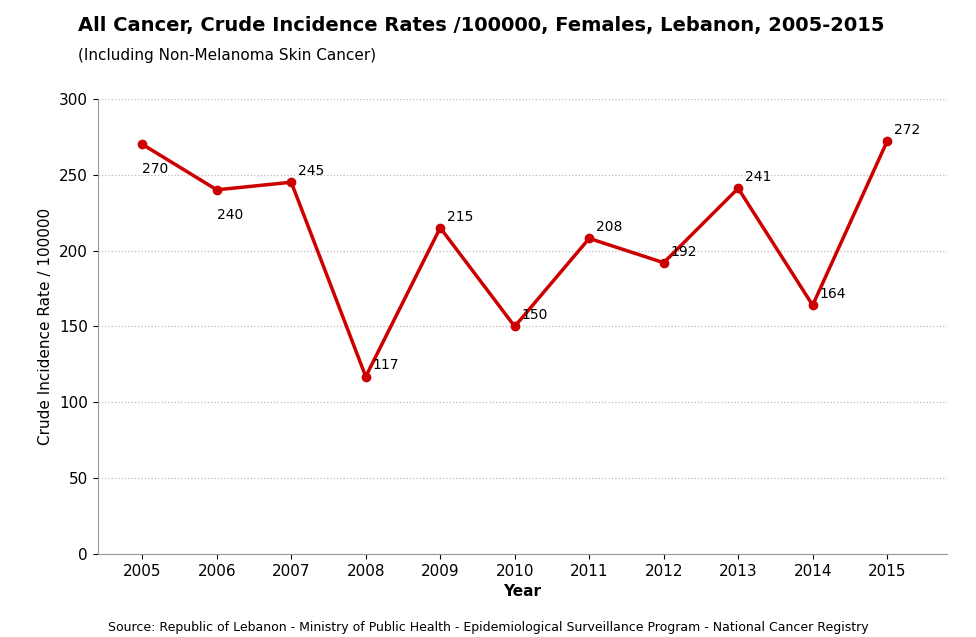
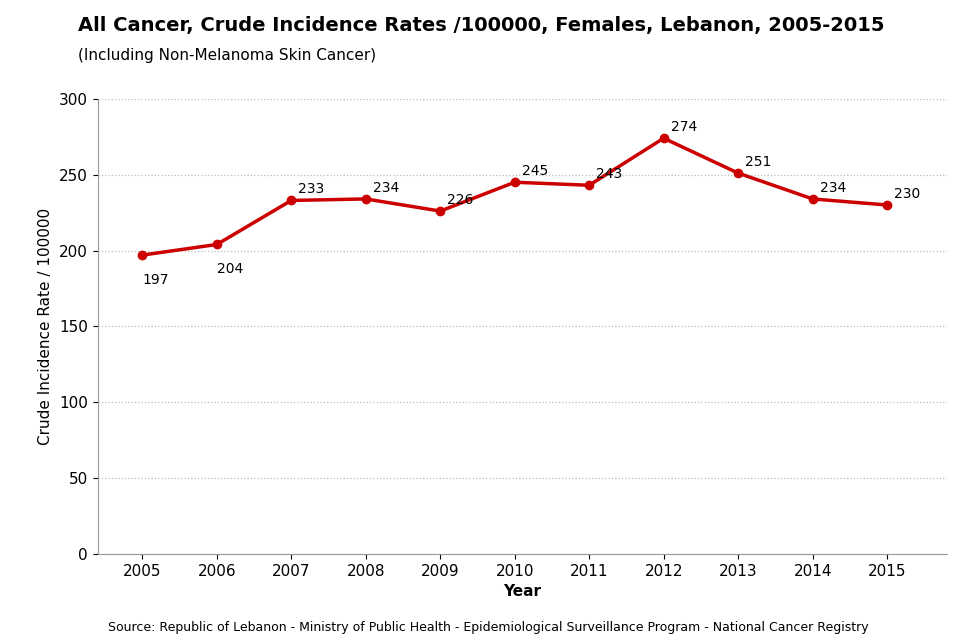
2005: 270 -> 197
2006: 240 -> 204
2007: 245 -> 233
2008: 117 -> 234
2009: 215 -> 226
2010: 150 -> 245
2011: 208 -> 243
2012: 192 -> 274
2013: 241 -> 251
2014: 164 -> 234
2015: 272 -> 230
